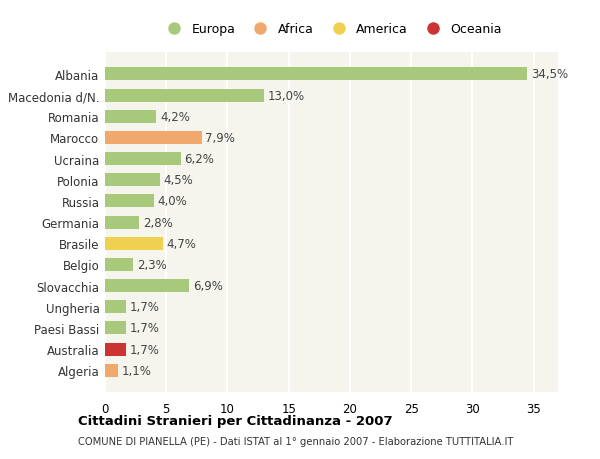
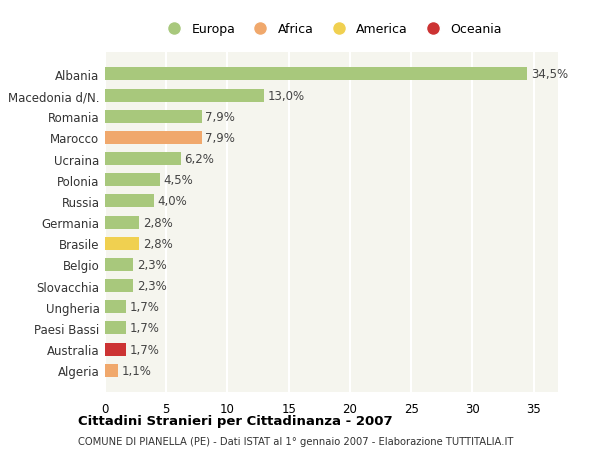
Romania: 4,2% -> 7,9%
Brasile: 4,7% -> 2,8%
Slovacchia: 6,9% -> 2,3%
